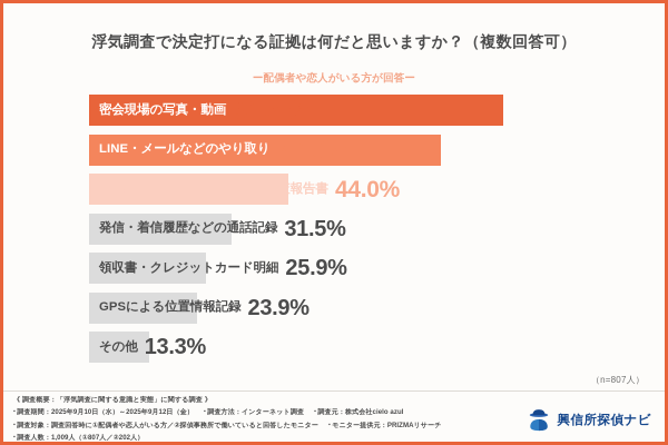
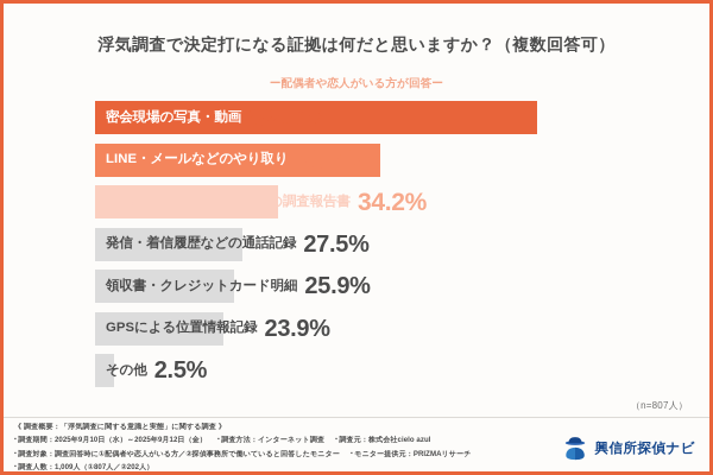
密会現場の写真・動画: 91.4% -> 82.7%
LINE・メールなどのやり取り: 77.6% -> 53.4%
行動記録・証言を含む探偵の調査報告書: 44.0% -> 34.2%
発信・着信履歴などの通話記録: 31.5% -> 27.5%
その他: 13.3% -> 2.5%
